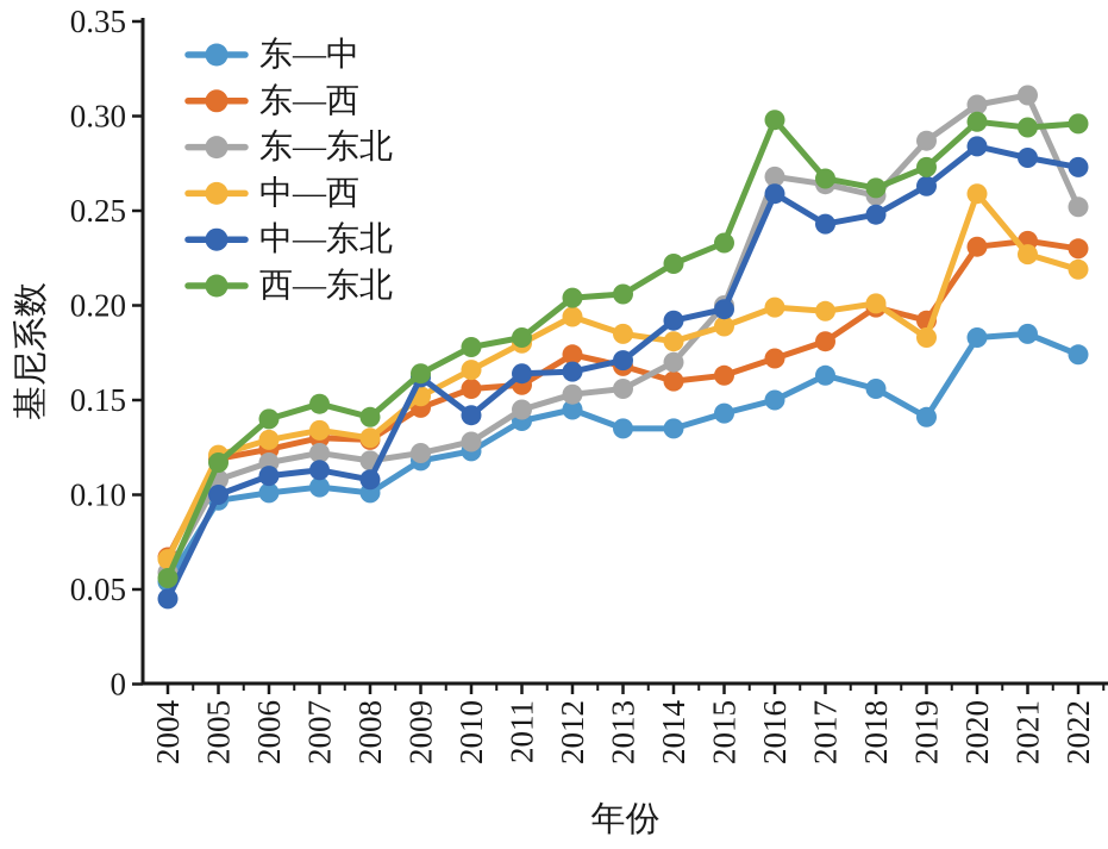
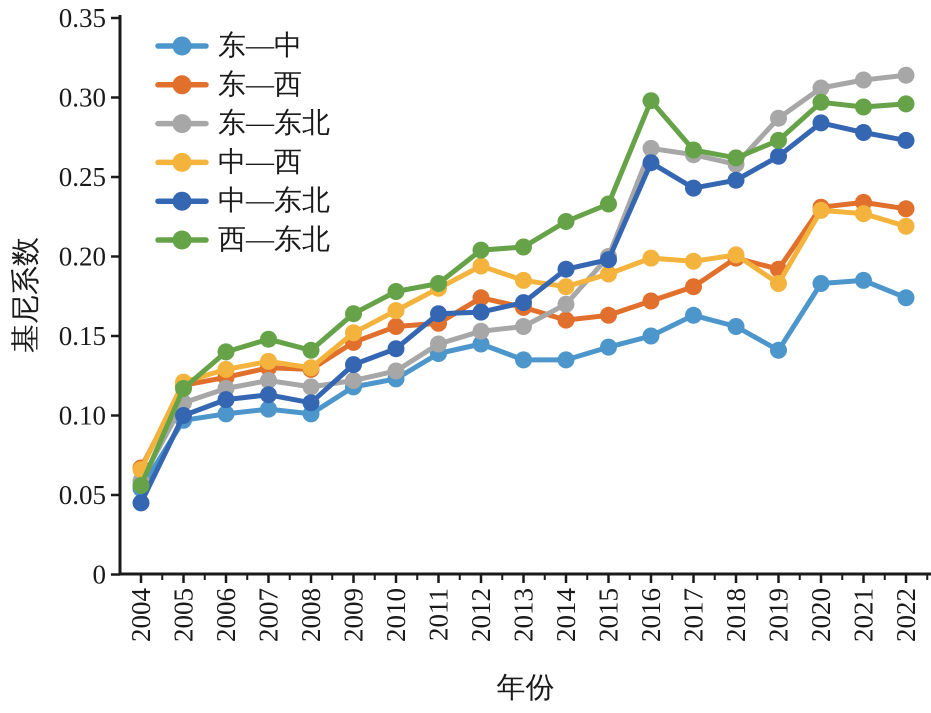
中—东北/2009: 0.162 -> 0.132
中—西/2020: 0.259 -> 0.229
东—东北/2022: 0.252 -> 0.314
